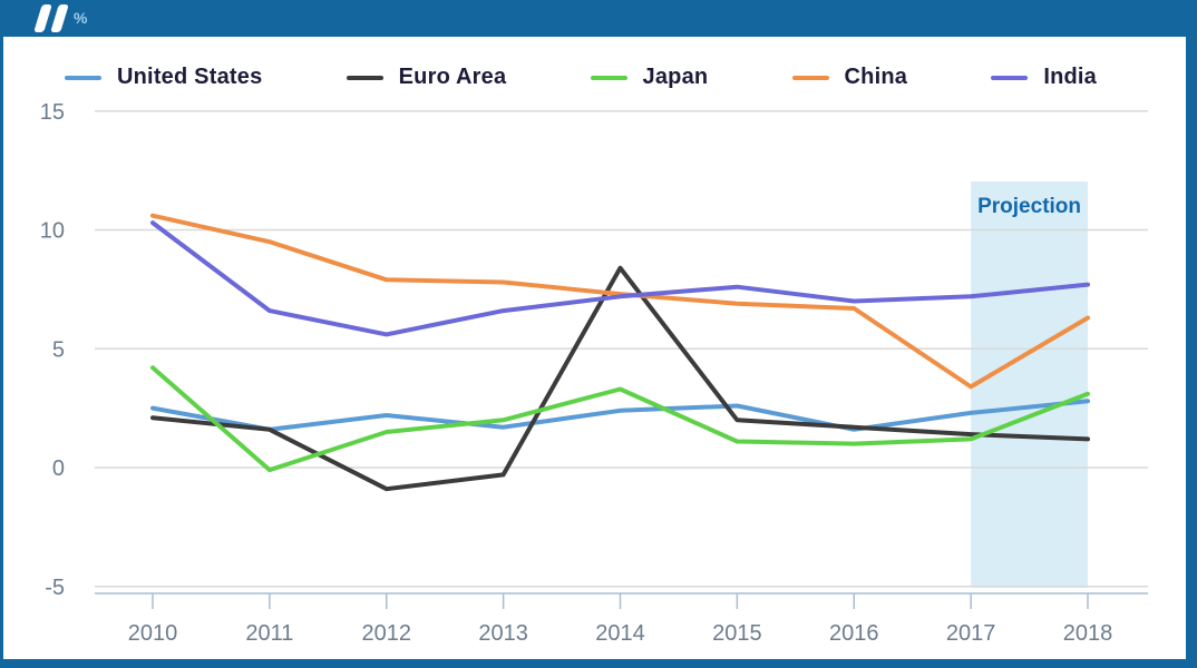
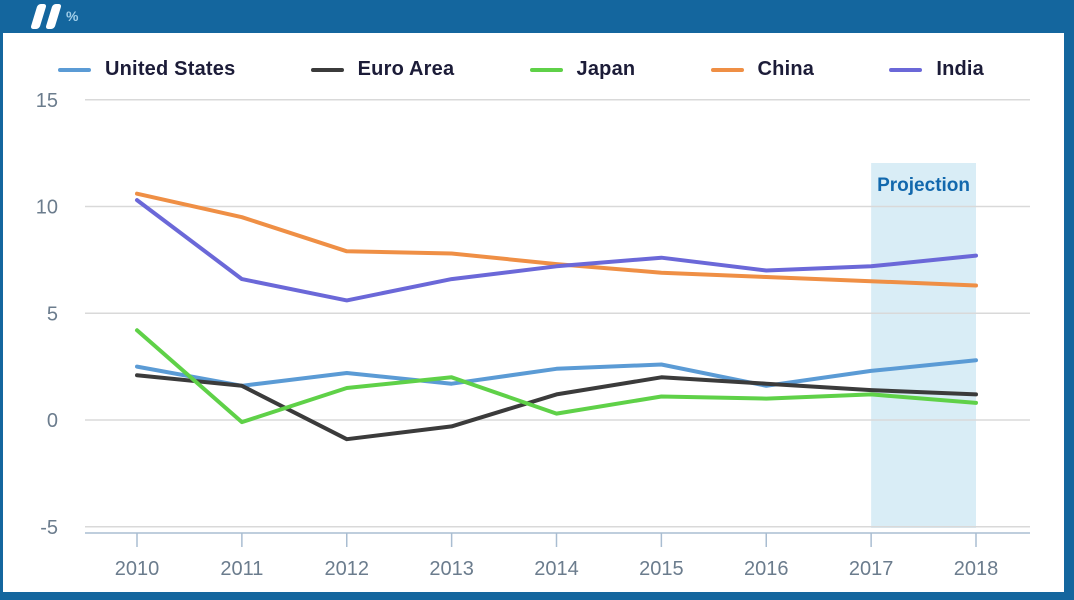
Euro Area/2014: 8.4 -> 1.2
Japan/2014: 3.3 -> 0.3
China/2017: 3.4 -> 6.5
Japan/2018: 3.1 -> 0.8
